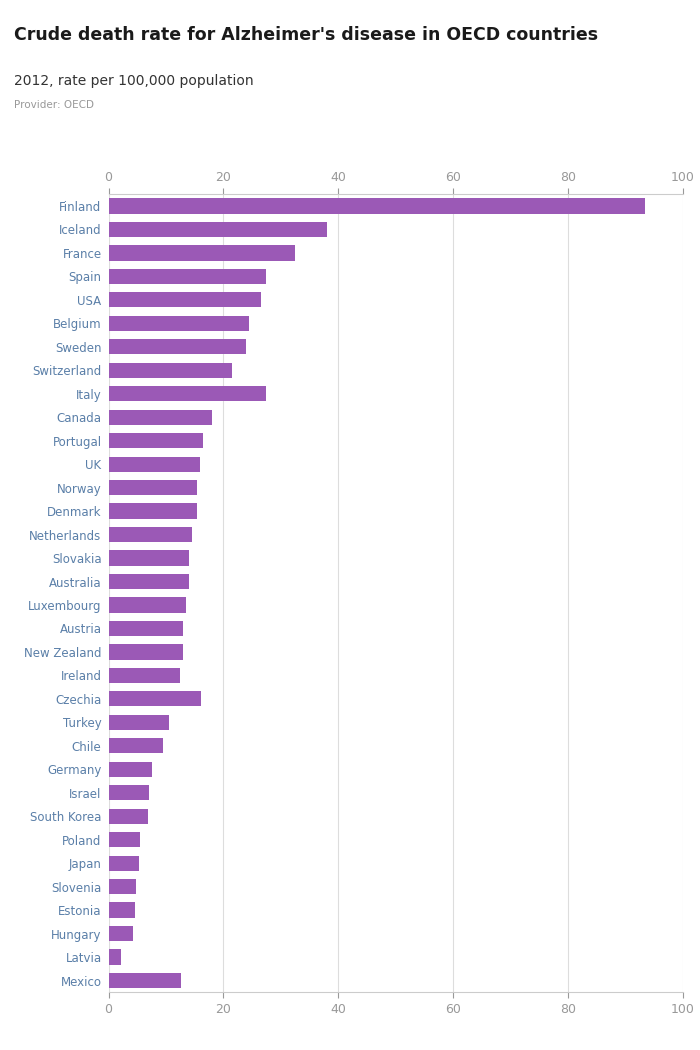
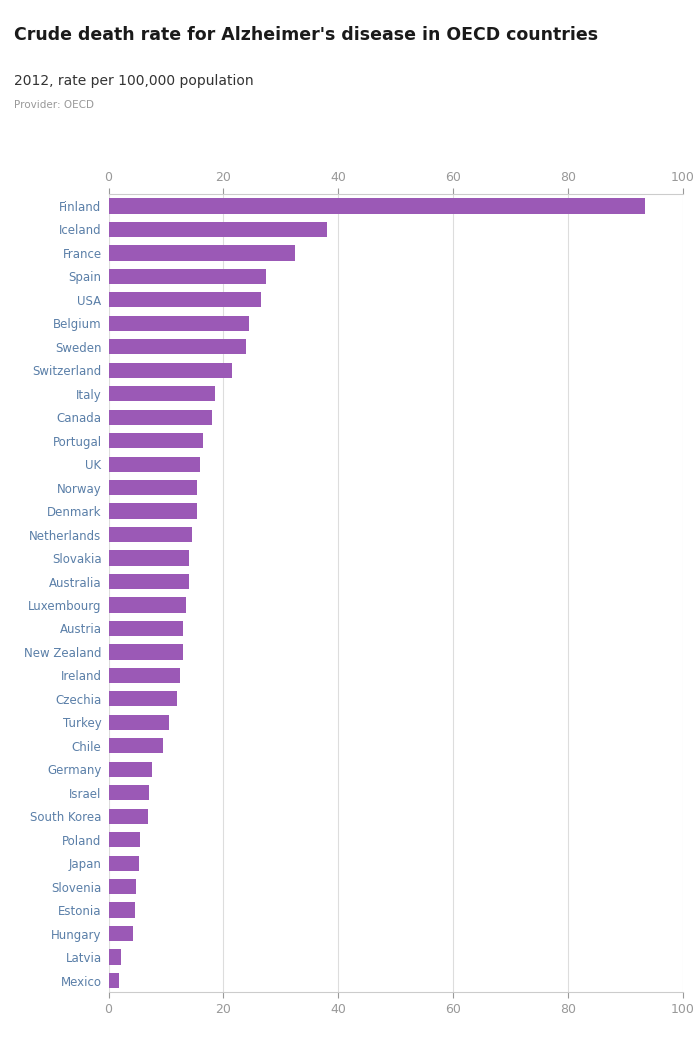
Italy: 27.4 -> 18.5
Czechia: 16.2 -> 12.0
Mexico: 12.6 -> 1.8
